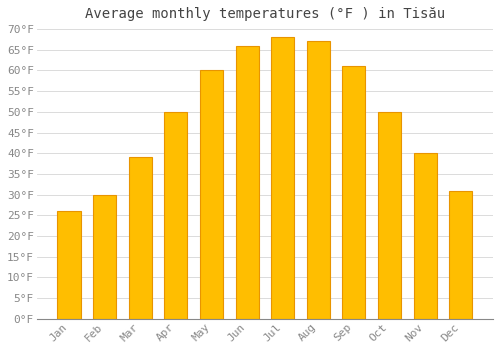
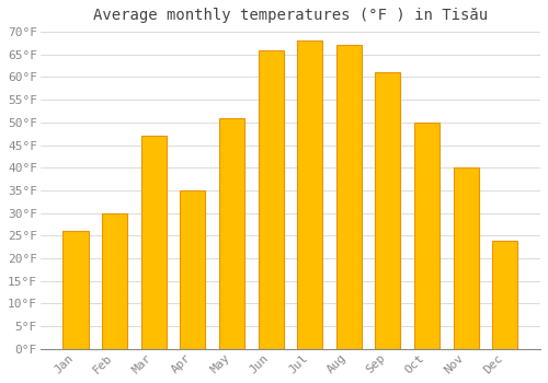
Mar: 39°F -> 47°F
Apr: 50°F -> 35°F
May: 60°F -> 51°F
Dec: 31°F -> 24°F
